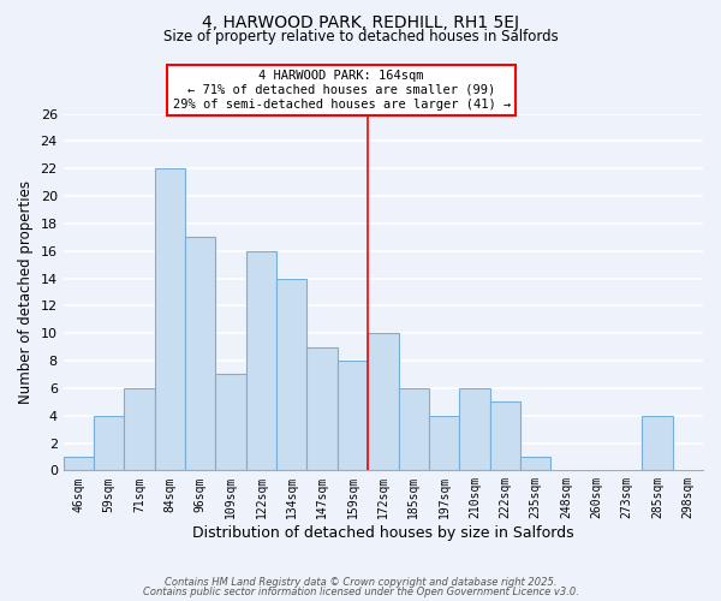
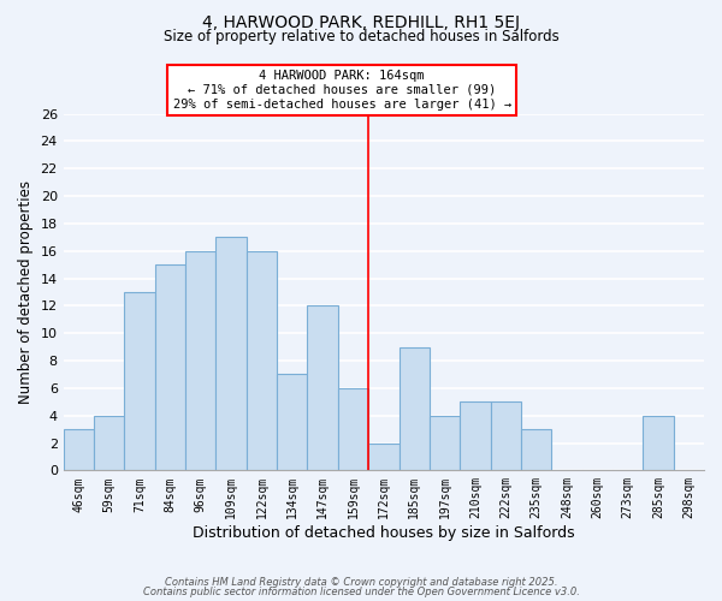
46sqm: 1 -> 3
71sqm: 6 -> 13
84sqm: 22 -> 15
96sqm: 17 -> 16
109sqm: 7 -> 17
134sqm: 14 -> 7
147sqm: 9 -> 12
159sqm: 8 -> 6
172sqm: 10 -> 2
185sqm: 6 -> 9
210sqm: 6 -> 5
235sqm: 1 -> 3
